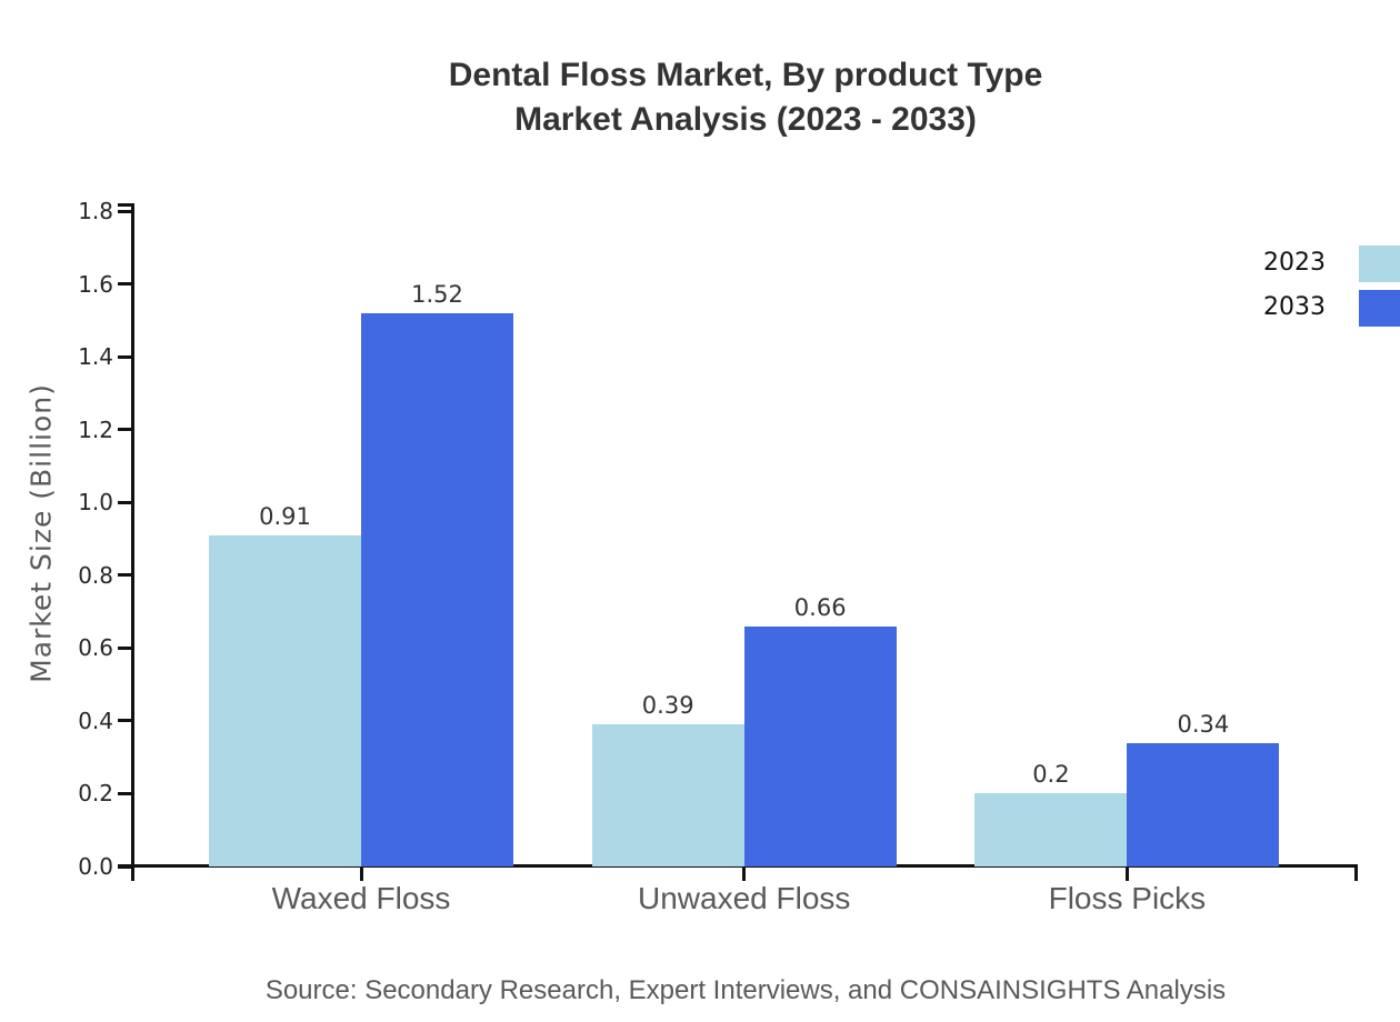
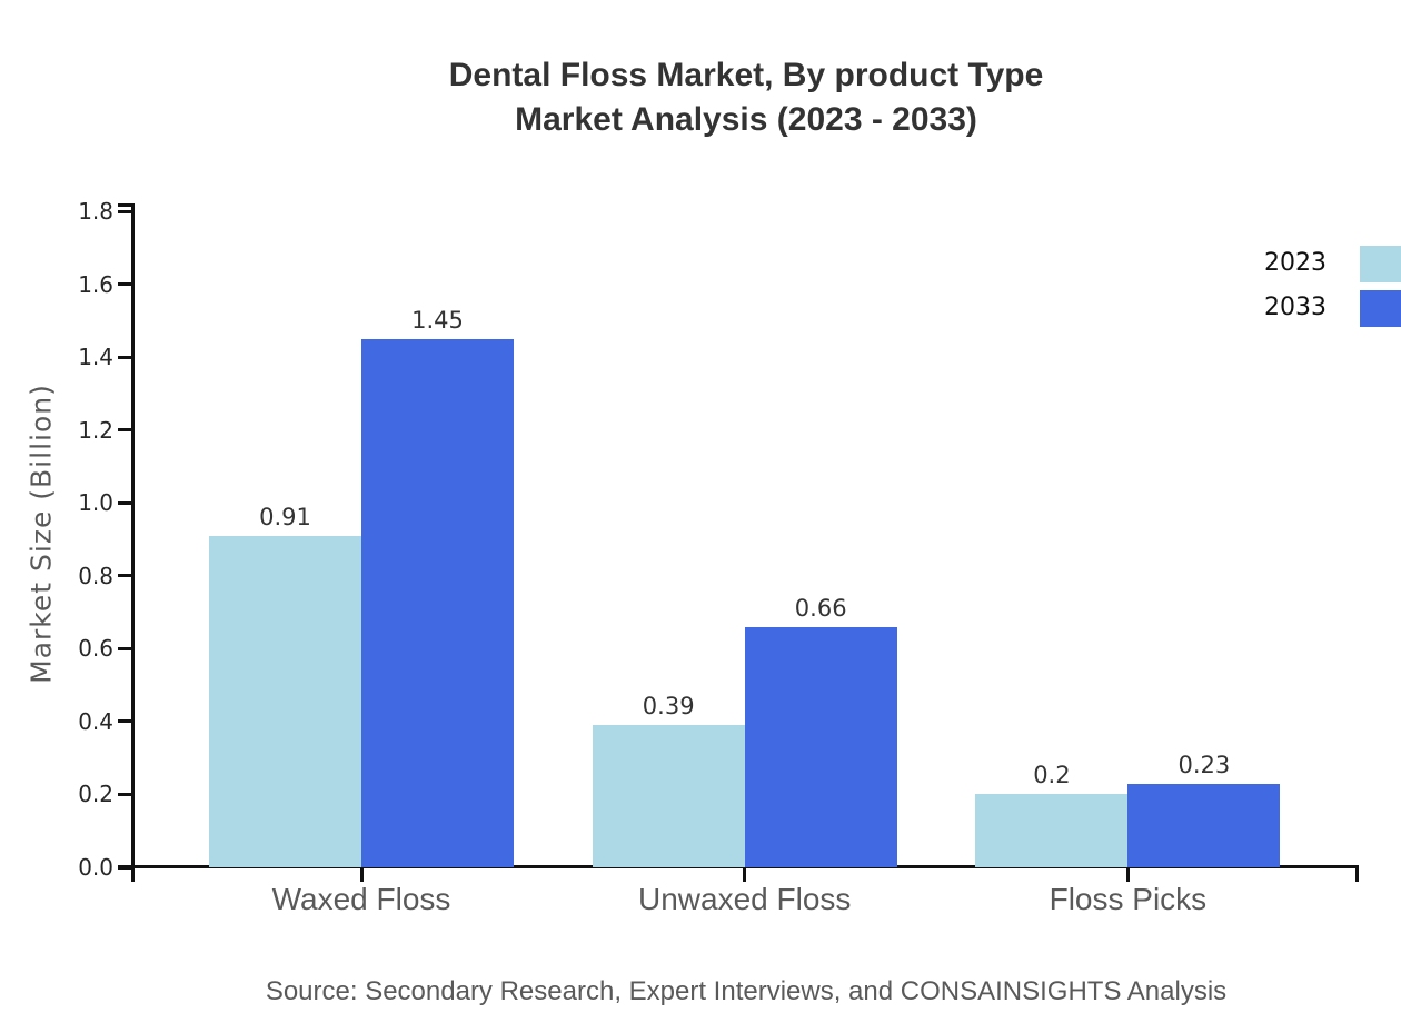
2033/Waxed Floss: 1.52 -> 1.45
2033/Floss Picks: 0.34 -> 0.23
